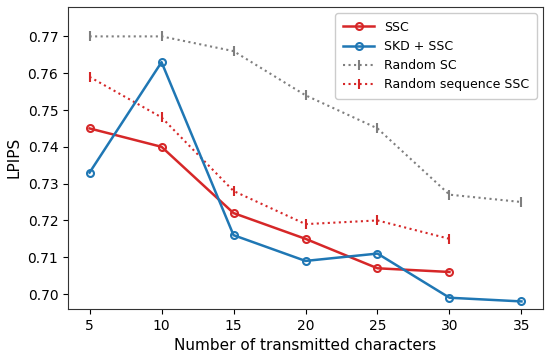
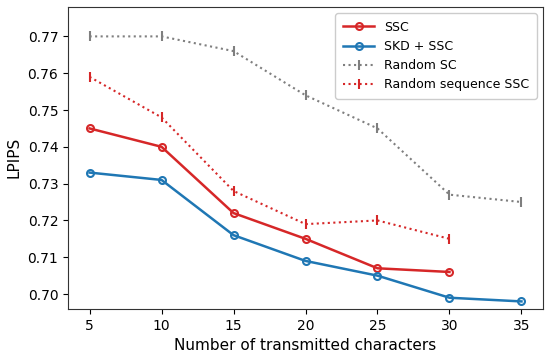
SKD + SSC/10: 0.763 -> 0.731
SKD + SSC/25: 0.711 -> 0.705
